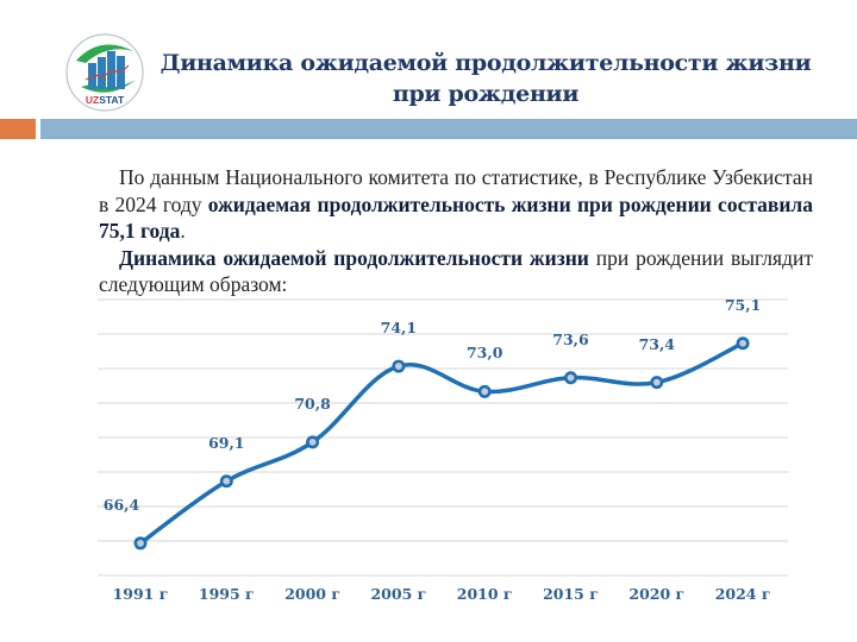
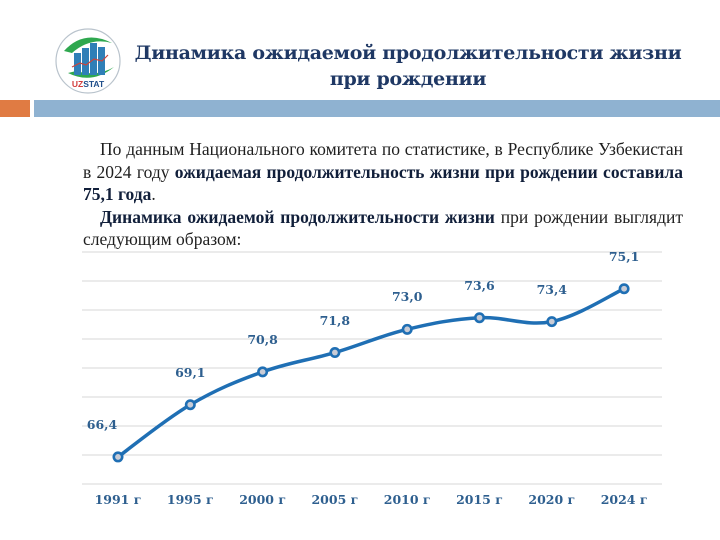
2005 г: 74,1 -> 71,8
